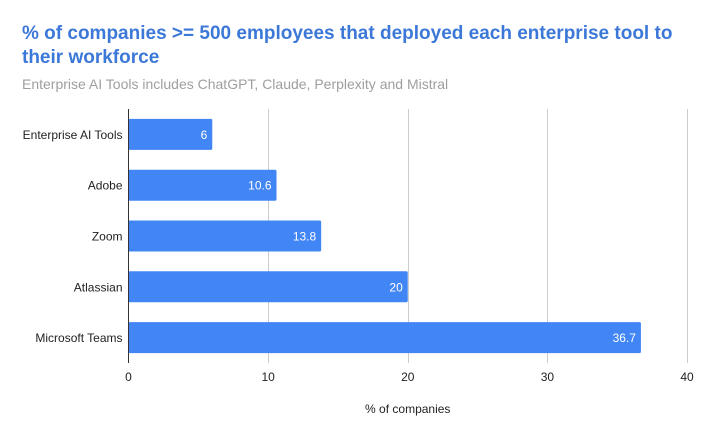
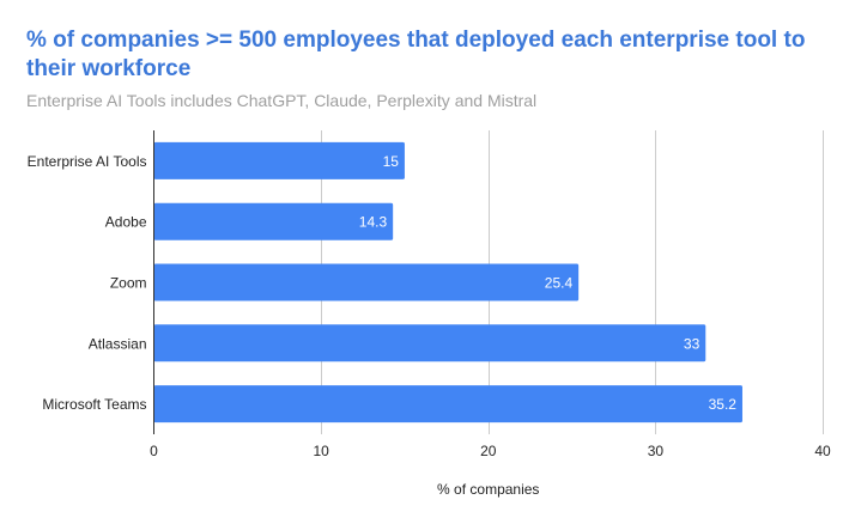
Enterprise AI Tools: 6 -> 15
Adobe: 10.6 -> 14.3
Zoom: 13.8 -> 25.4
Atlassian: 20 -> 33
Microsoft Teams: 36.7 -> 35.2
